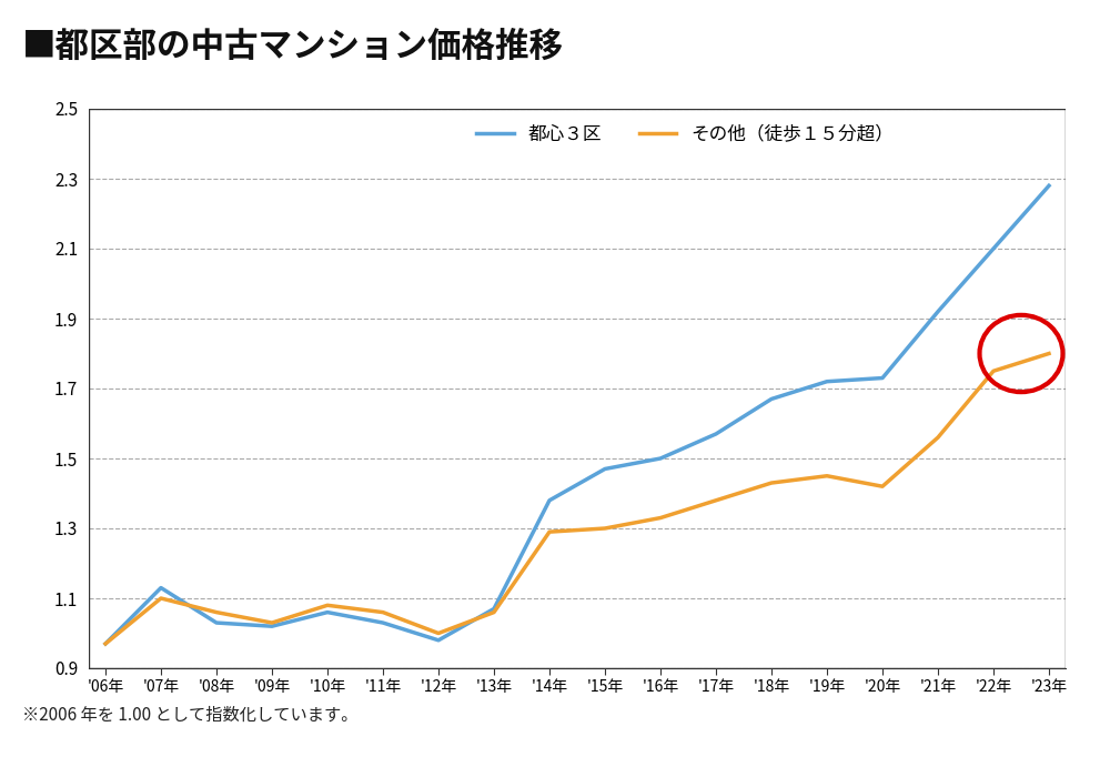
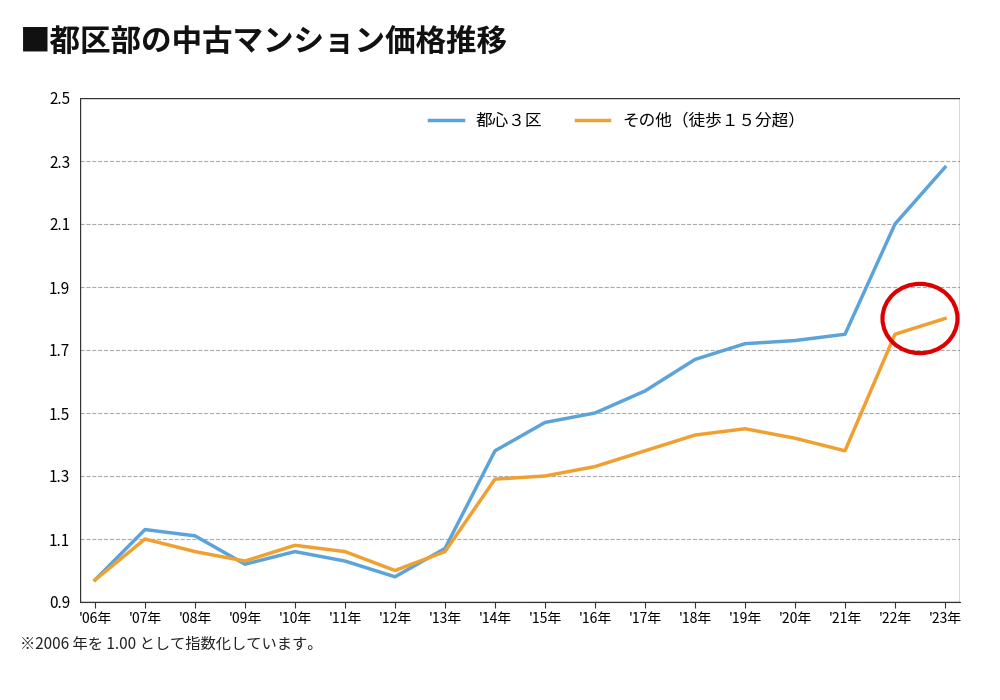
都心３区/'08年: 1.03 -> 1.11
都心３区/'21年: 1.92 -> 1.75
その他（徒歩１５分超）/'21年: 1.56 -> 1.38
